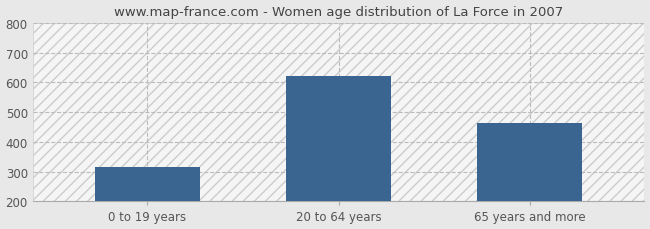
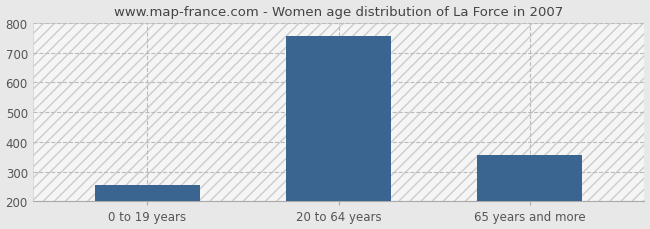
0 to 19 years: 315 -> 255
20 to 64 years: 620 -> 757
65 years and more: 465 -> 357
